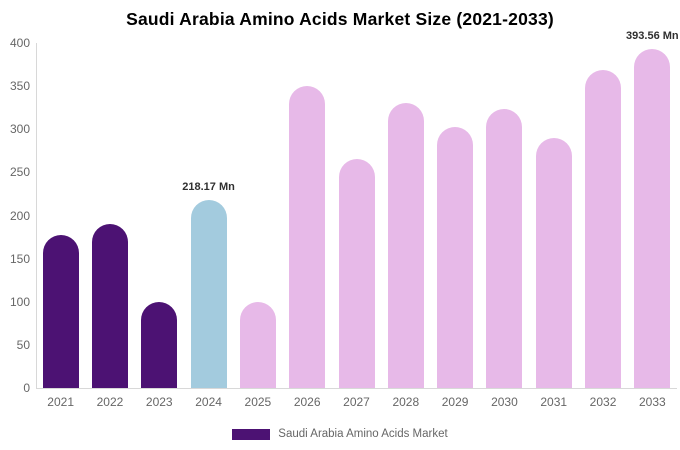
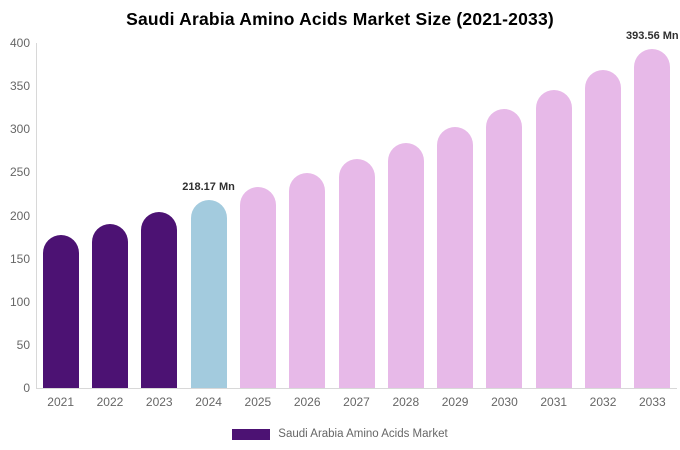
2023: 100 -> 200
2025: 100 -> 230
2026: 350 -> 250
2028: 330 -> 280
2031: 290 -> 350
